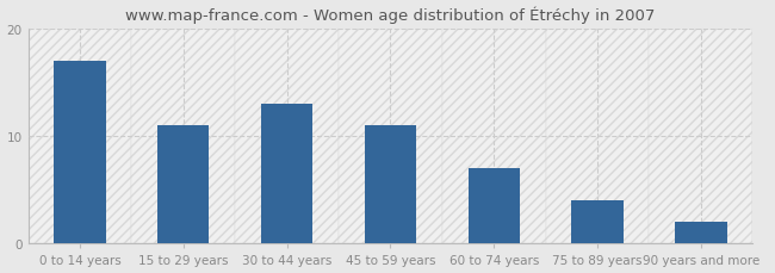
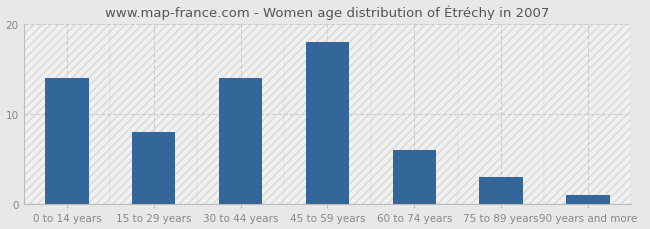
0 to 14 years: 17 -> 14
15 to 29 years: 11 -> 8
30 to 44 years: 13 -> 14
45 to 59 years: 11 -> 18
60 to 74 years: 7 -> 6
75 to 89 years: 4 -> 3
90 years and more: 2 -> 1
